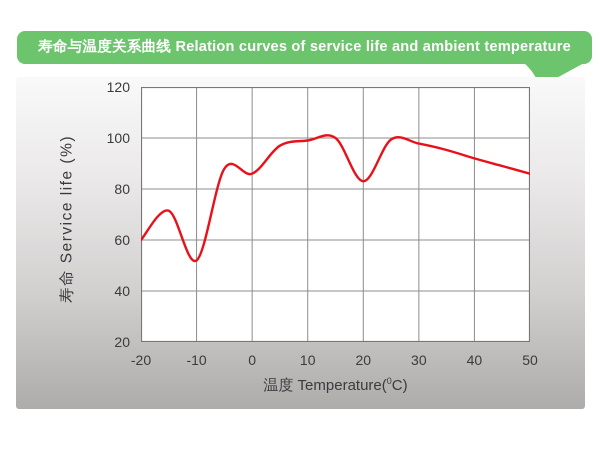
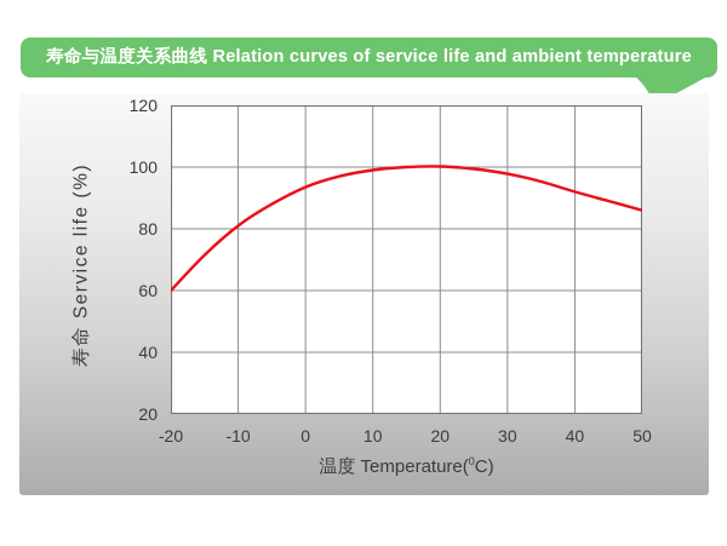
-10: 52 -> 81
0: 86 -> 94
20: 83 -> 100
